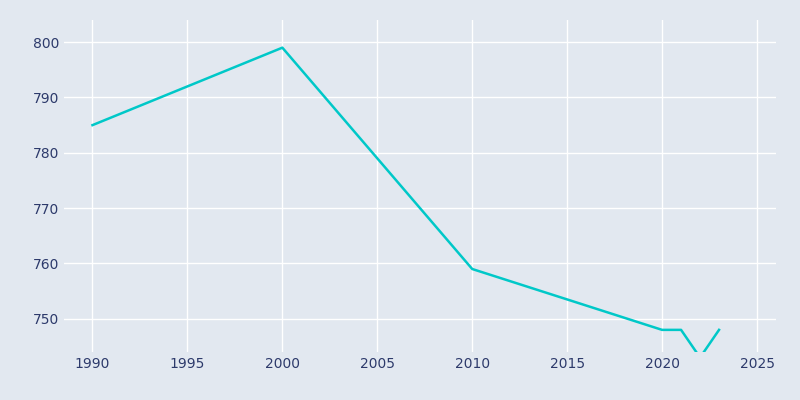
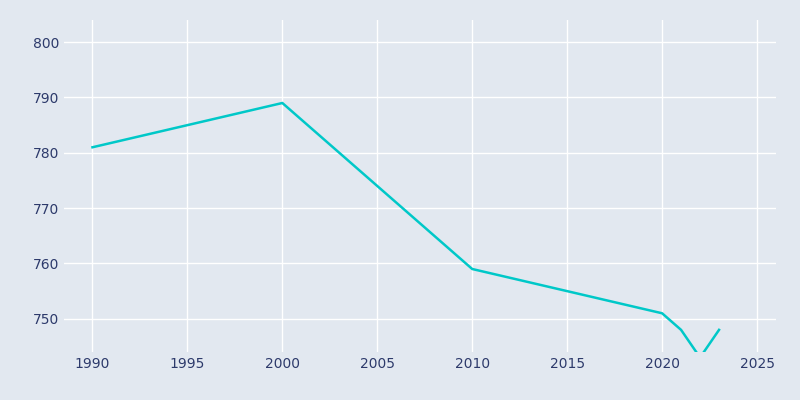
1990: 785 -> 781
2000: 799 -> 789
2020: 748 -> 751
